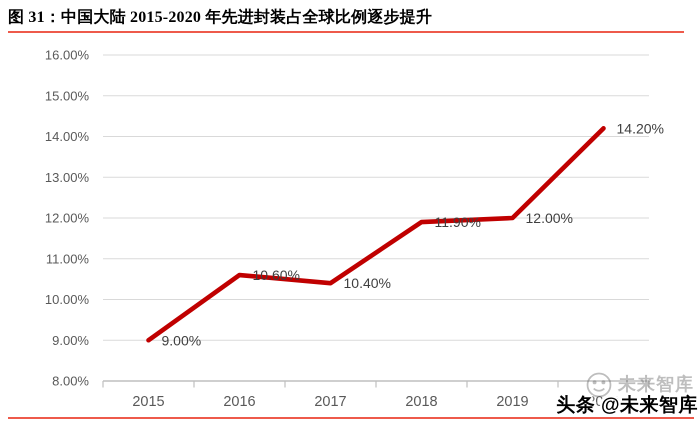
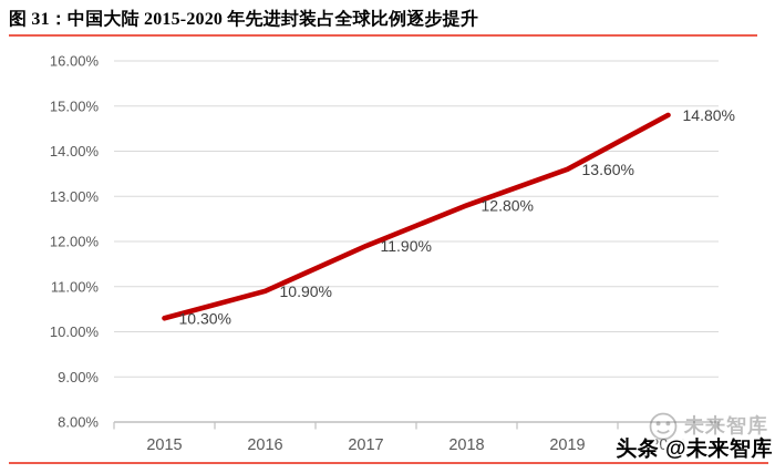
2015: 9.00% -> 10.30%
2016: 10.60% -> 10.90%
2017: 10.40% -> 11.90%
2018: 11.90% -> 12.80%
2019: 12.00% -> 13.60%
2020: 14.20% -> 14.80%
